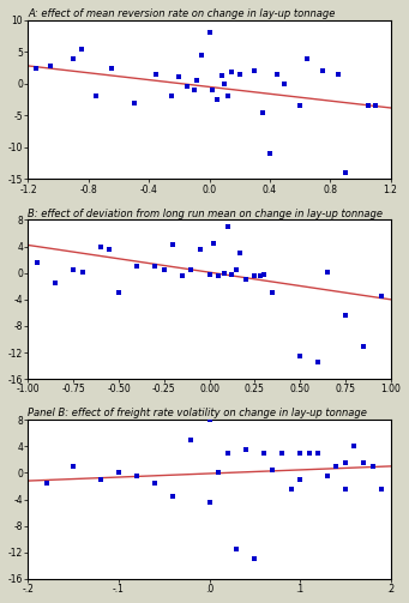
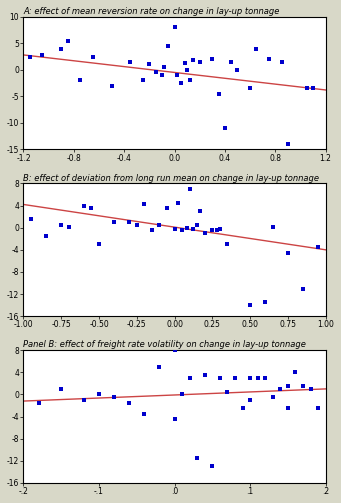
0.50: -12.6 -> -14.0
0.75: -6.4 -> -4.5
